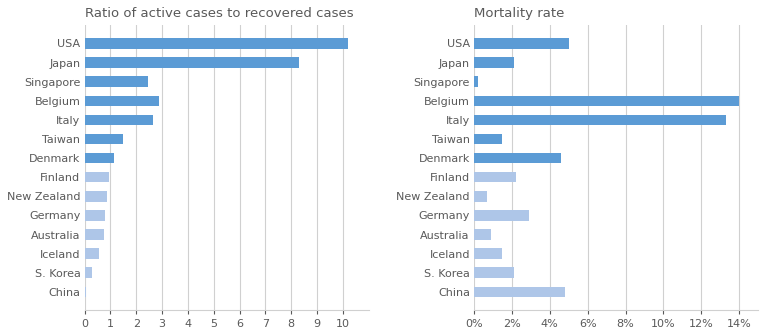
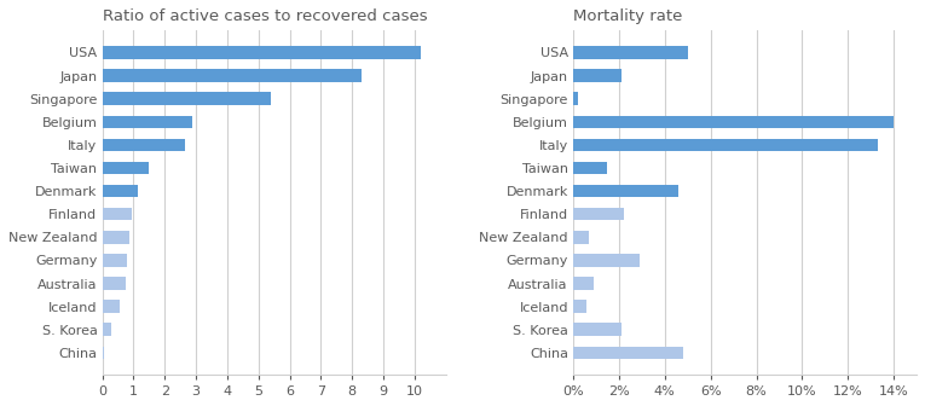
Ratio of active cases to recovered cases/Singapore: 2.45 -> 5.40
Mortality rate/Iceland: 1.5% -> 0.6%
